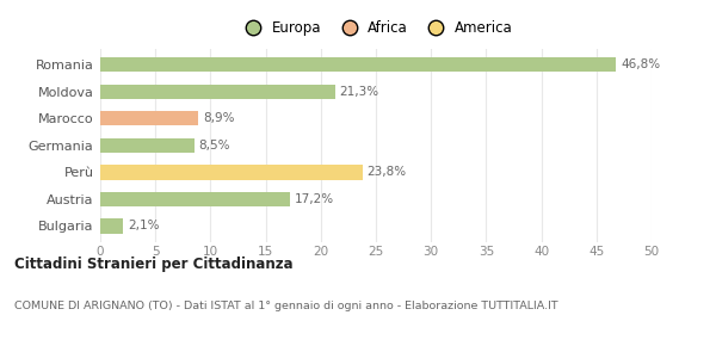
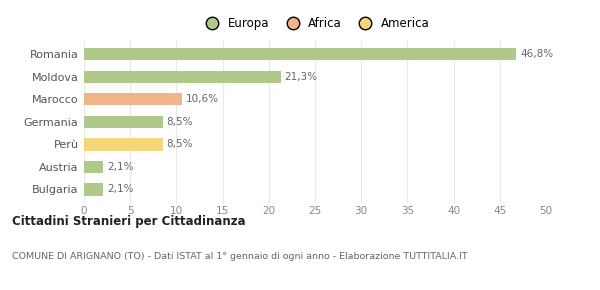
Marocco: 8,9% -> 10,6%
Perù: 23,8% -> 8,5%
Austria: 17,2% -> 2,1%
